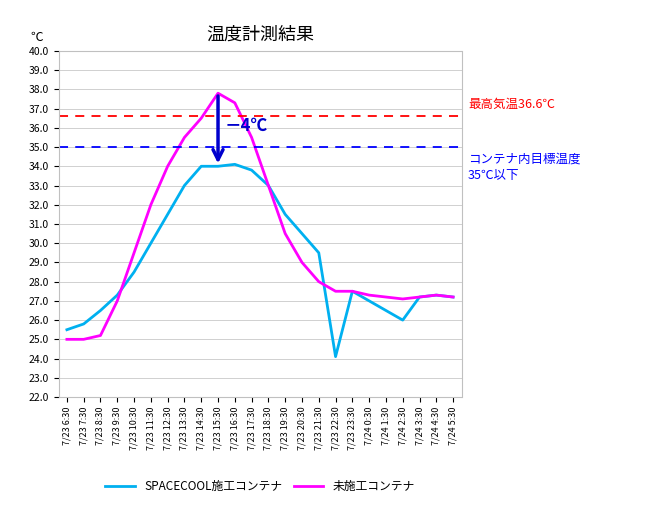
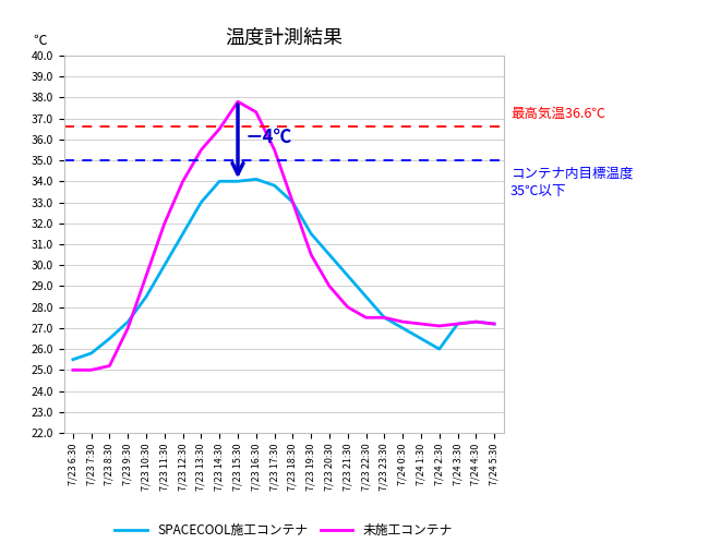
SPACECOOL施工コンテナ/7/23 22:30: 24.1 -> 28.5
